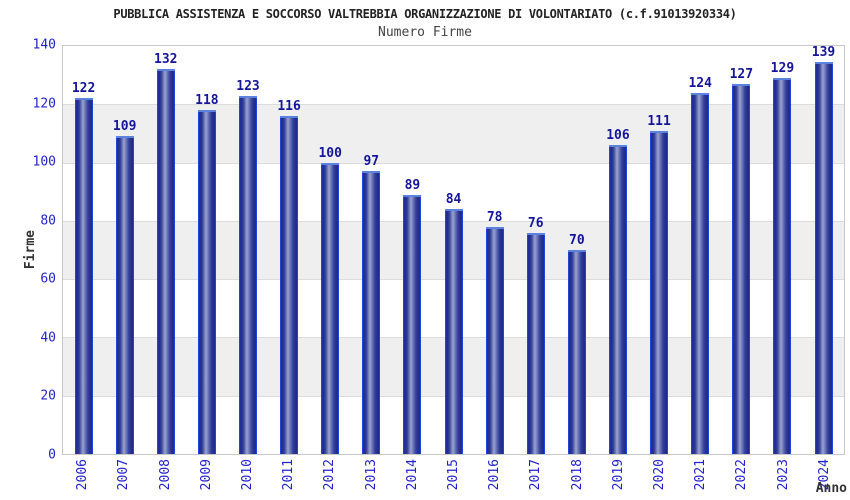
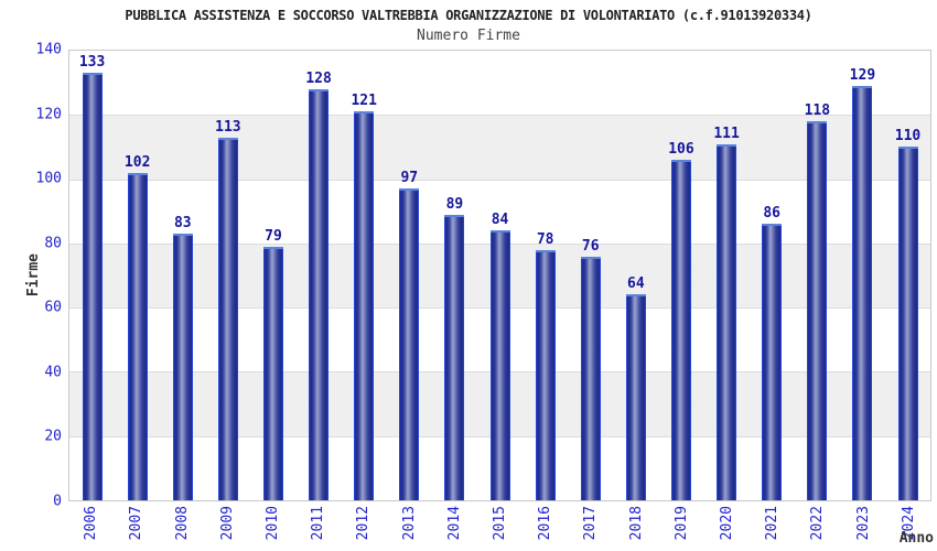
2006: 122 -> 133
2007: 109 -> 102
2008: 132 -> 83
2009: 118 -> 113
2010: 123 -> 79
2011: 116 -> 128
2012: 100 -> 121
2018: 70 -> 64
2021: 124 -> 86
2022: 127 -> 118
2024: 139 -> 110
